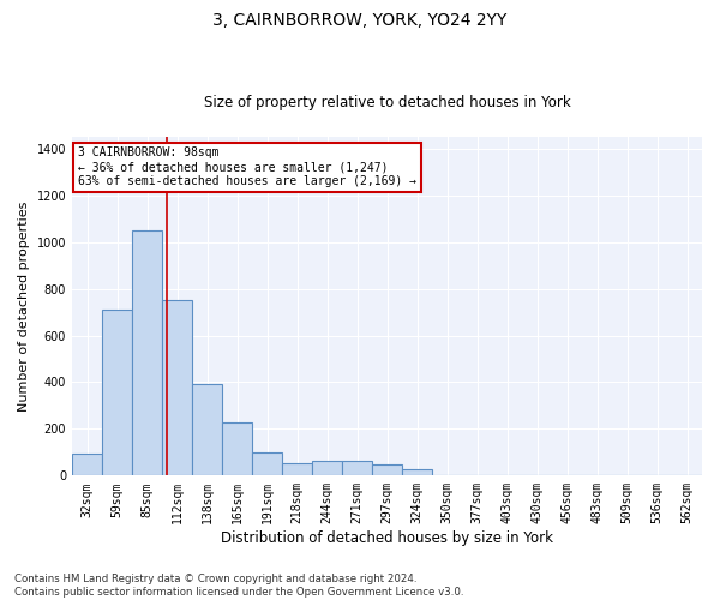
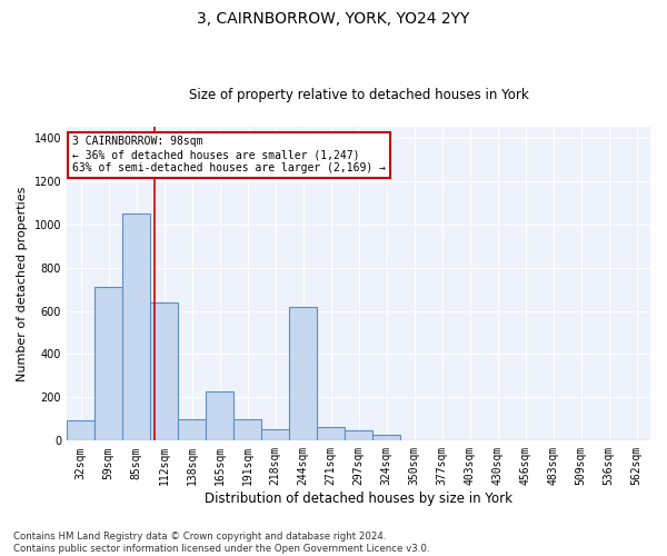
112sqm: 750 -> 640
138sqm: 390 -> 100
244sqm: 60 -> 620
